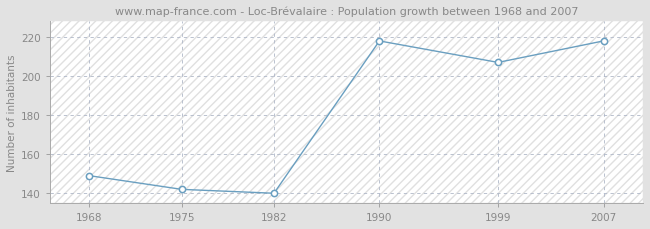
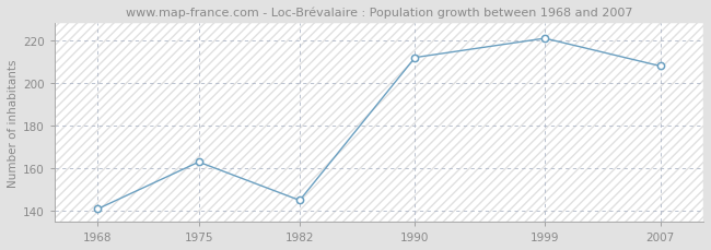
1968: 149 -> 141
1975: 142 -> 163
1982: 140 -> 145
1990: 218 -> 212
1999: 207 -> 221
2007: 218 -> 208
